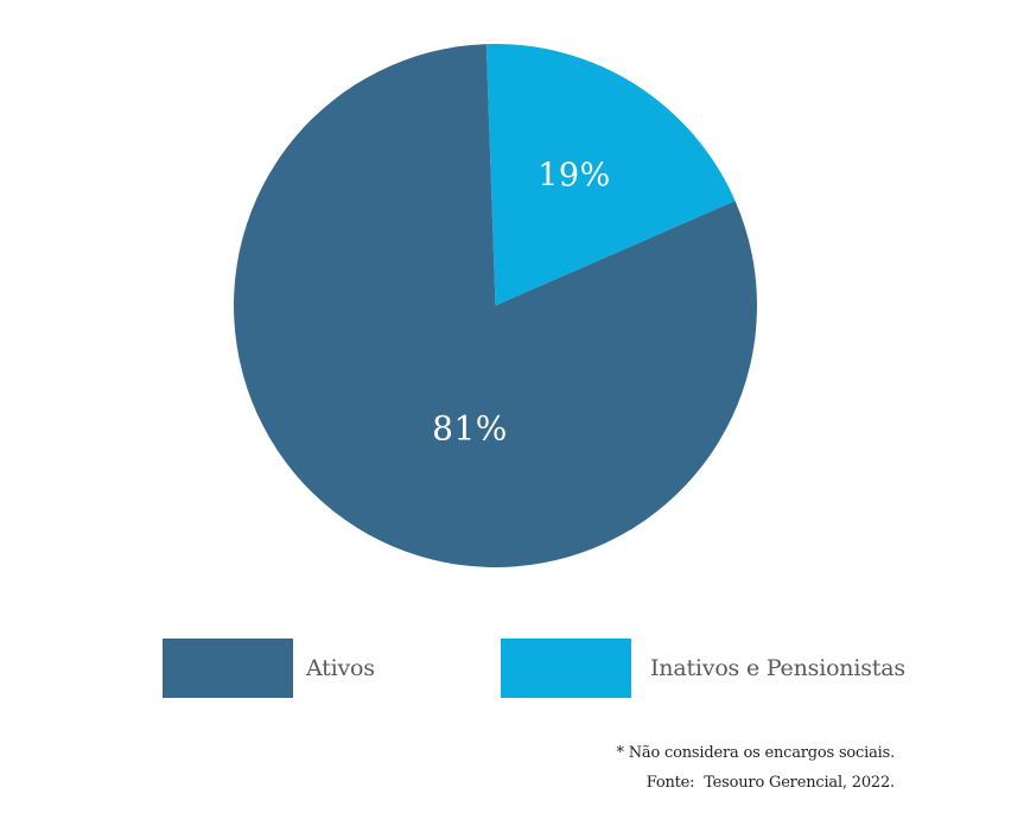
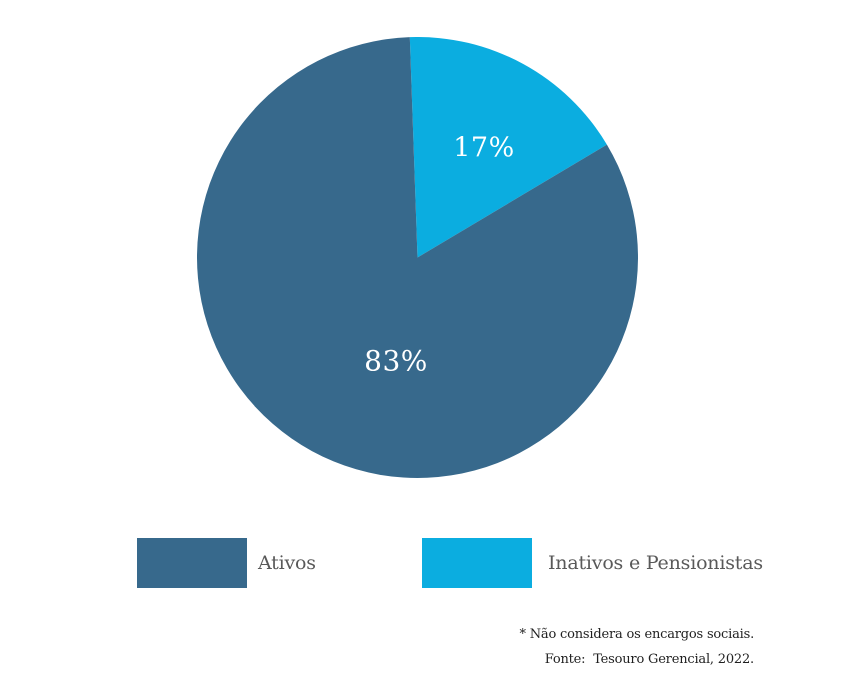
Inativos e Pensionistas: 19% -> 17%
Ativos: 81% -> 83%
